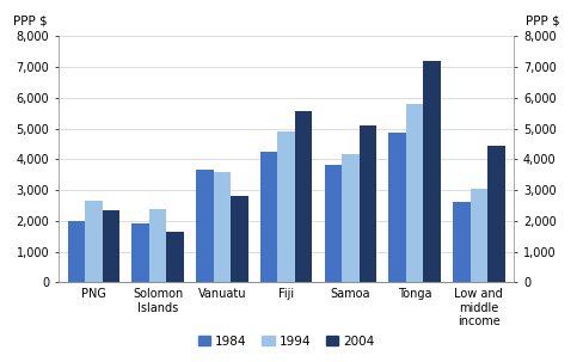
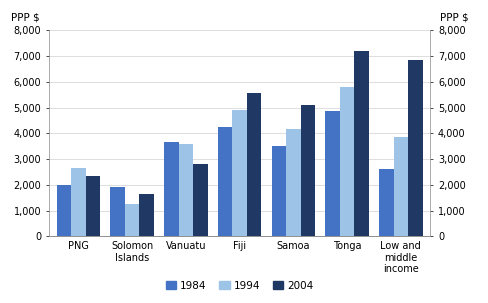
1994/Solomon Islands: 2,400 -> 1,250
1984/Samoa: 3,800 -> 3,500
1994/Low and middle income: 3,050 -> 3,850
2004/Low and middle income: 4,450 -> 6,850
